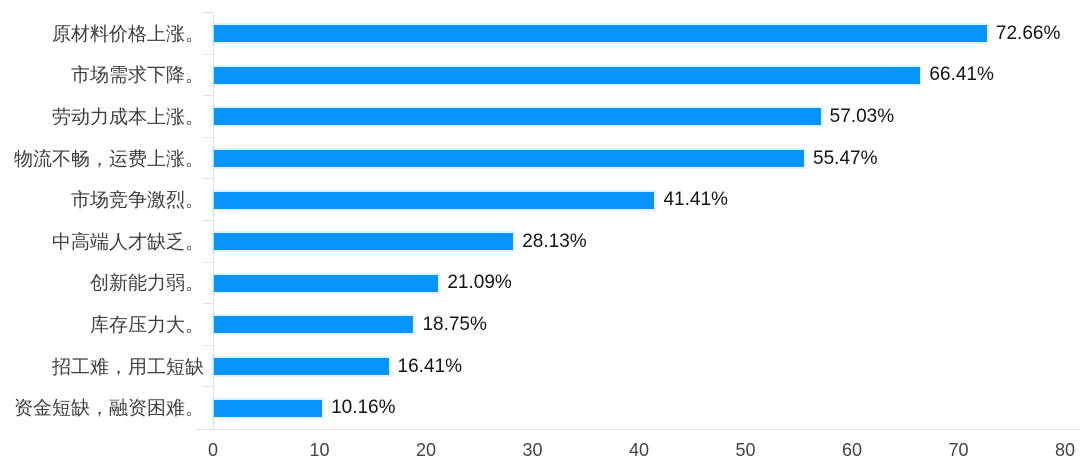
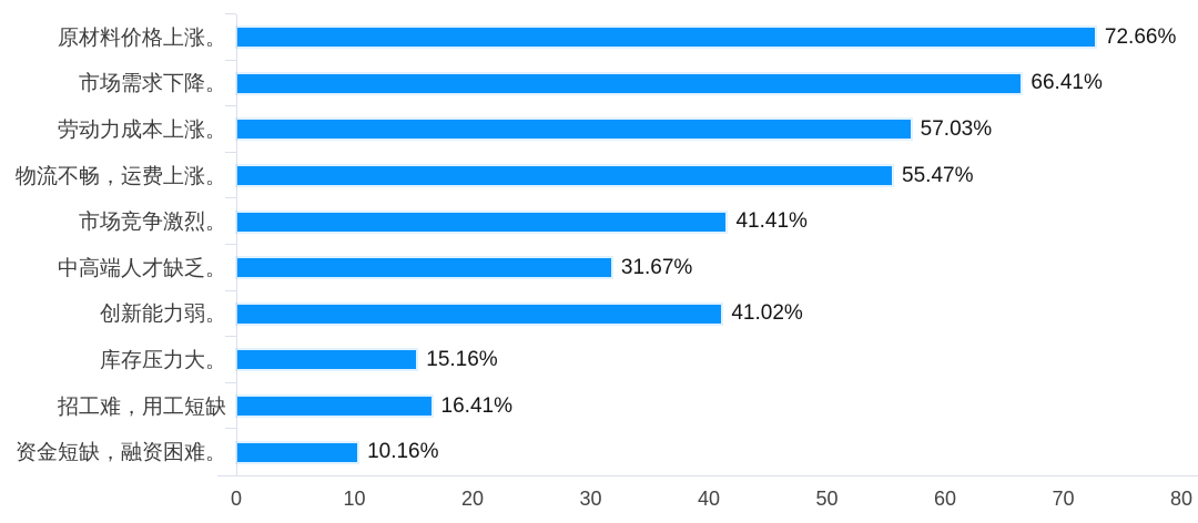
中高端人才缺乏。: 28.13% -> 31.67%
创新能力弱。: 21.09% -> 41.02%
库存压力大。: 18.75% -> 15.16%
